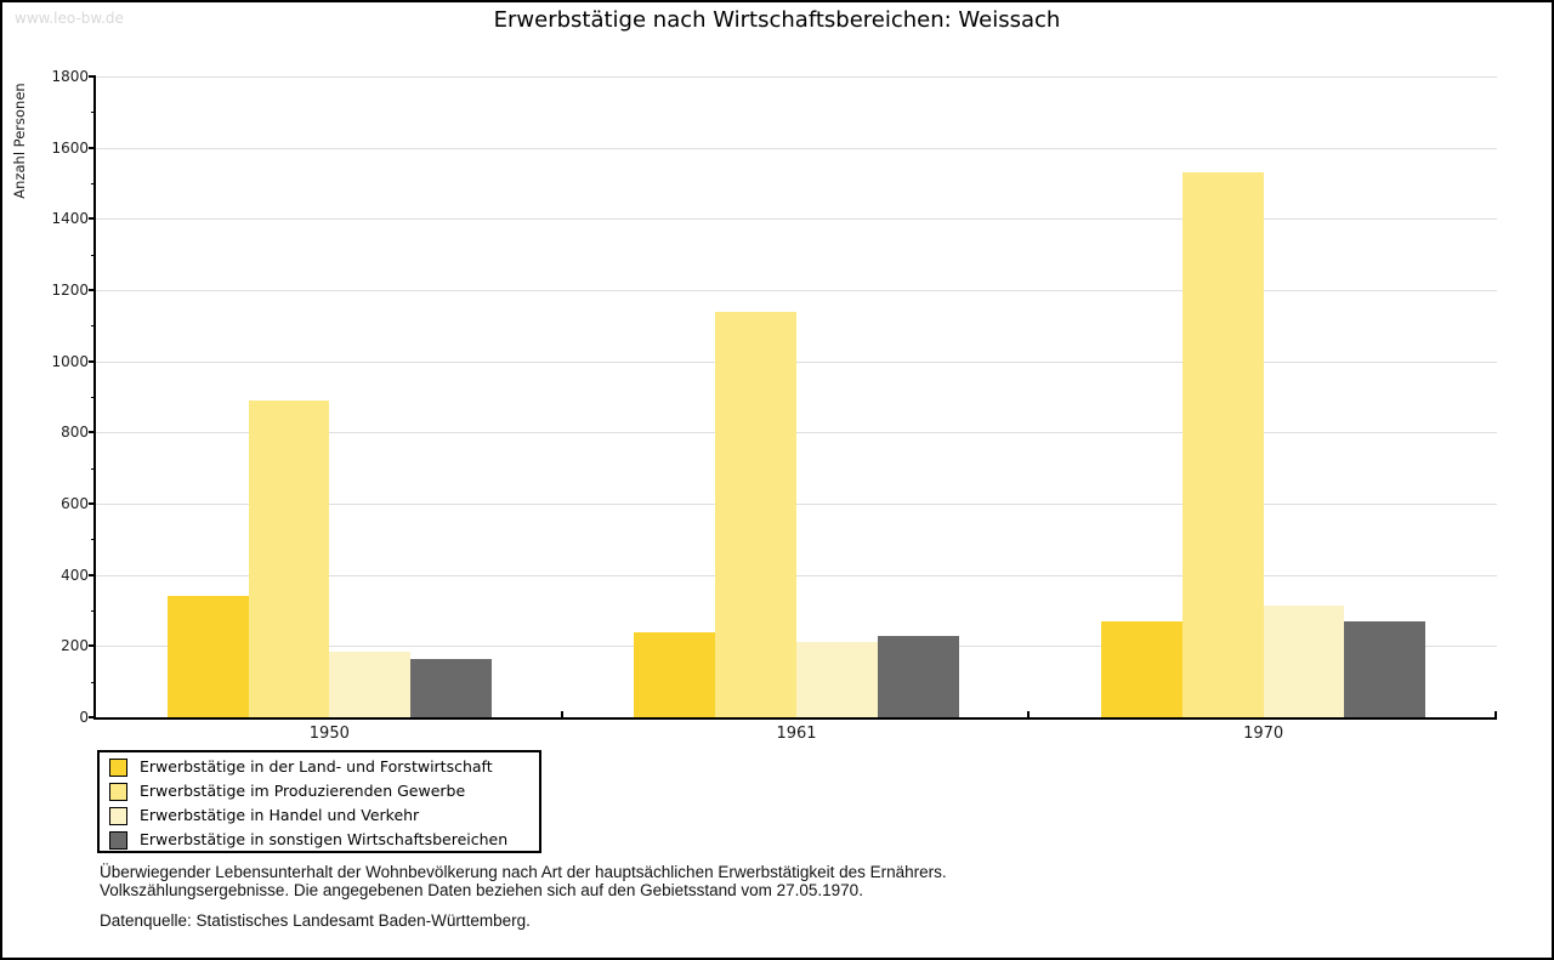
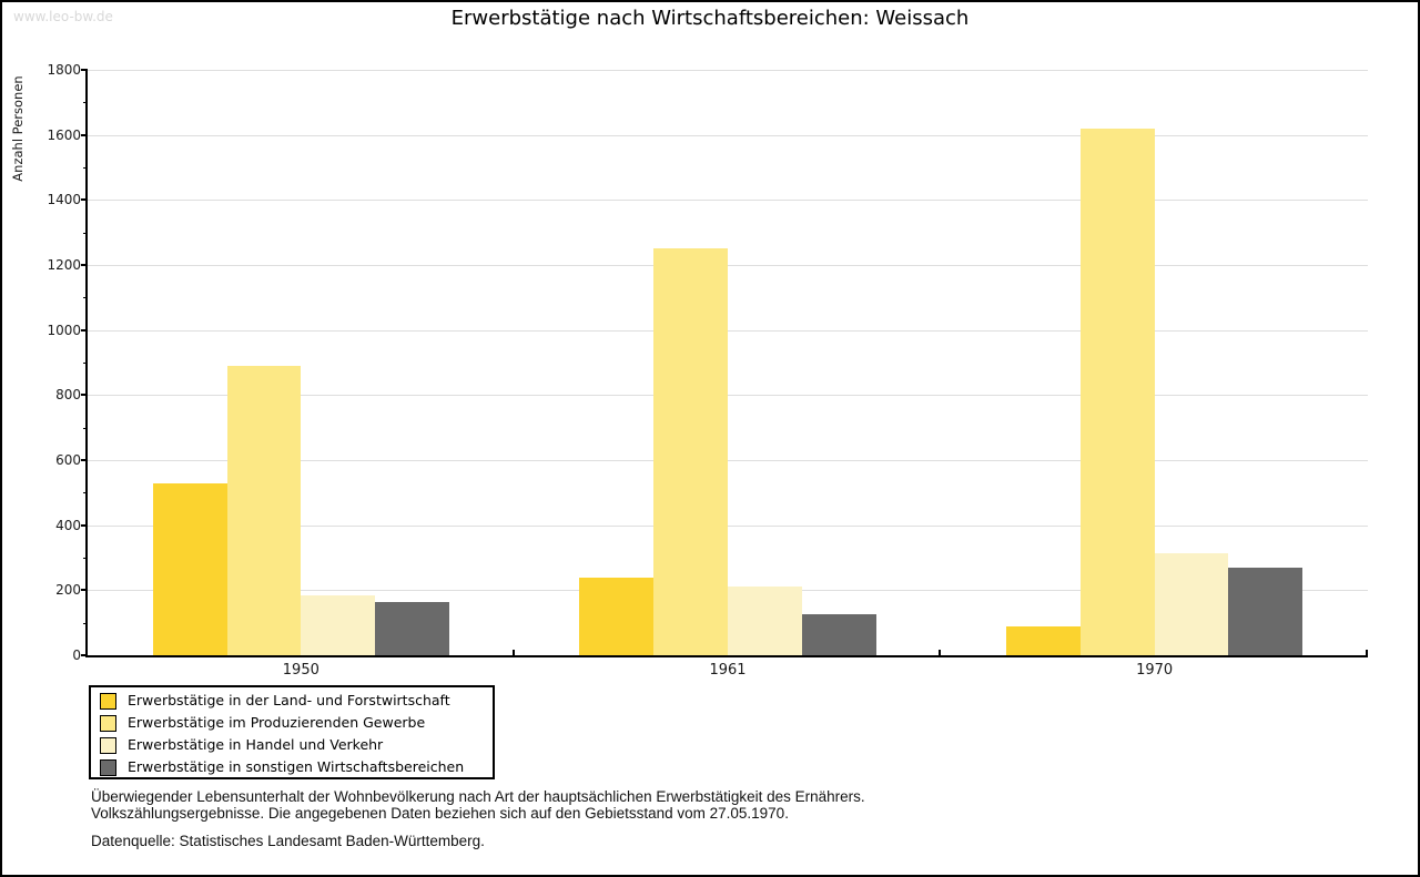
Erwerbstätige in der Land- und Forstwirtschaft/1950: 340 -> 530
Erwerbstätige im Produzierenden Gewerbe/1961: 1140 -> 1250
Erwerbstätige in sonstigen Wirtschaftsbereichen/1961: 230 -> 120
Erwerbstätige in der Land- und Forstwirtschaft/1970: 270 -> 90
Erwerbstätige im Produzierenden Gewerbe/1970: 1530 -> 1620
